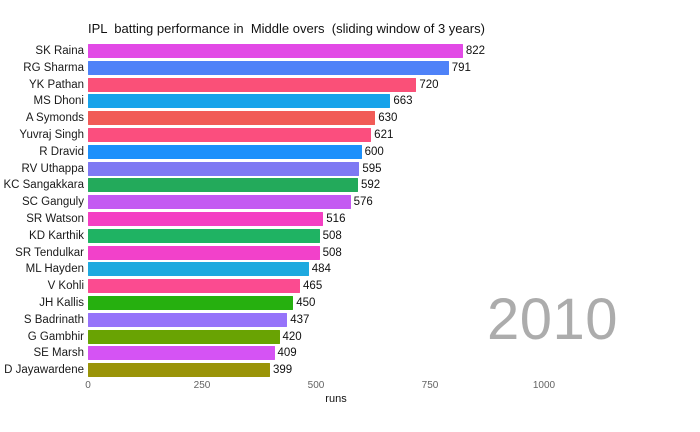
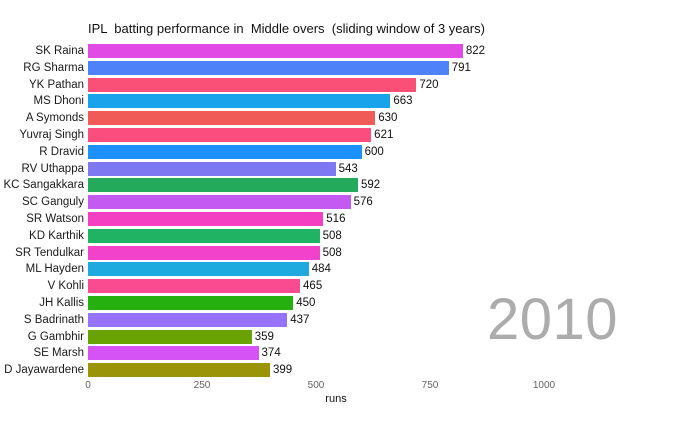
RV Uthappa: 595 -> 543
G Gambhir: 420 -> 359
SE Marsh: 409 -> 374
